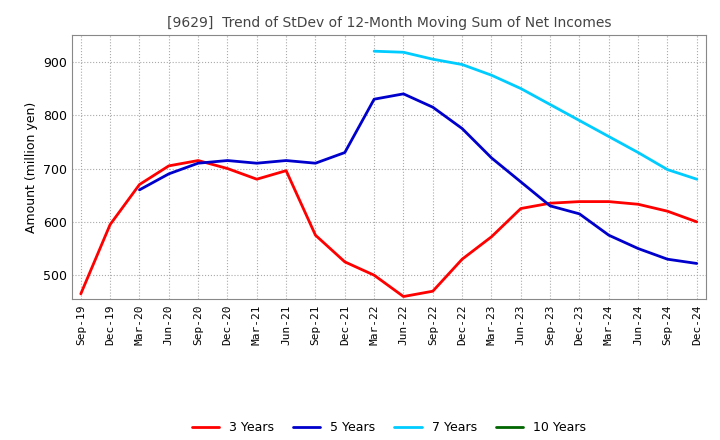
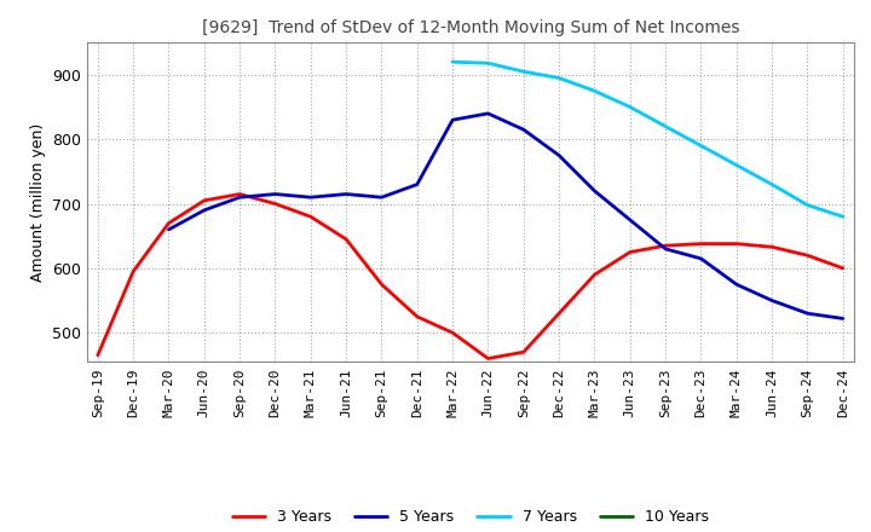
3 Years/Jun-21: 696 -> 645
3 Years/Mar-23: 572 -> 590
